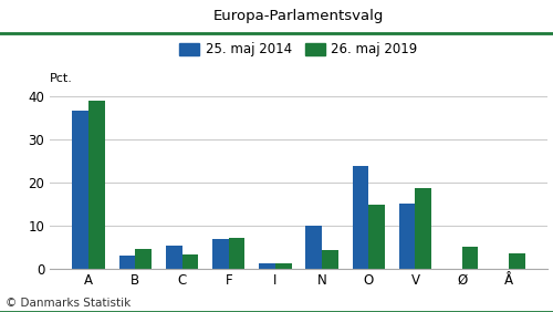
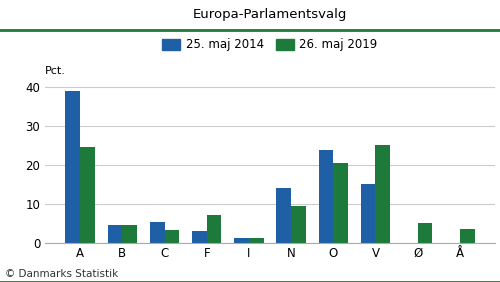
25. maj 2014/A: 36.7 -> 39.0
26. maj 2019/A: 38.9 -> 24.5
25. maj 2014/B: 2.9 -> 4.5
25. maj 2014/F: 6.9 -> 3.0
25. maj 2014/N: 9.9 -> 14.0
26. maj 2019/N: 4.3 -> 9.5
26. maj 2019/O: 14.8 -> 20.5
26. maj 2019/V: 18.6 -> 25.0
